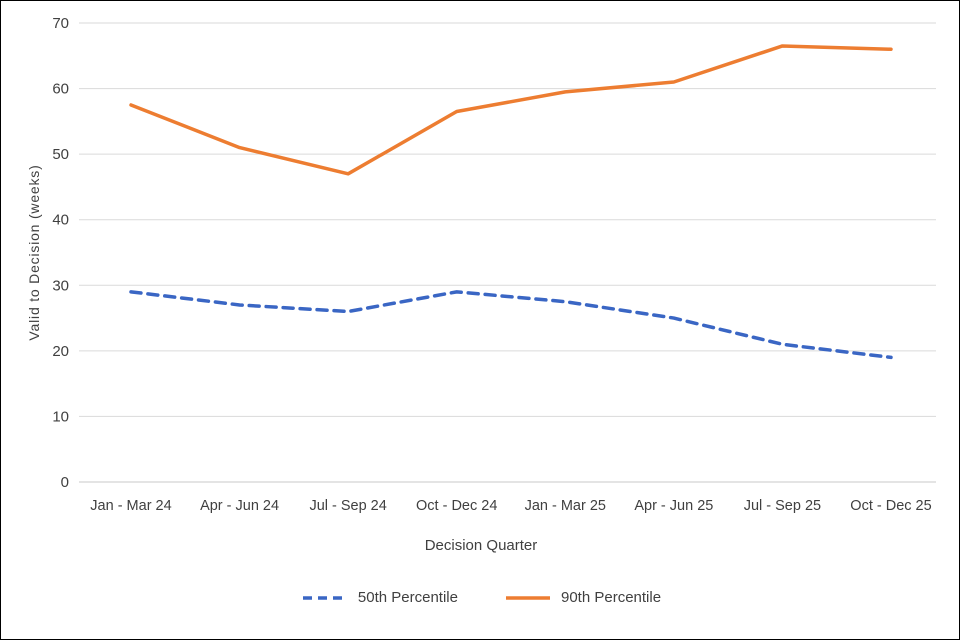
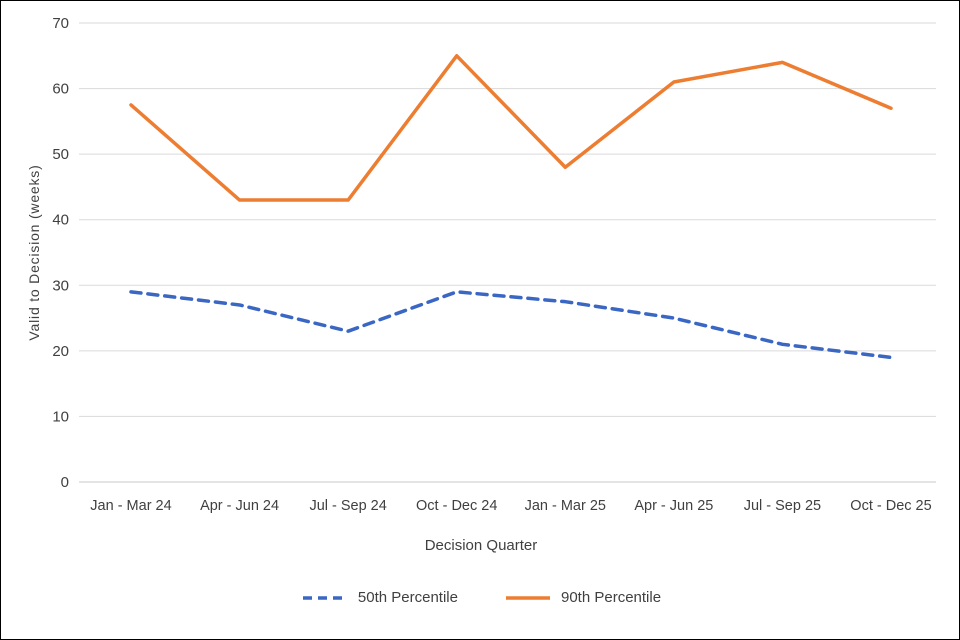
90th Percentile/Apr - Jun 24: 51 -> 43
50th Percentile/Jul - Sep 24: 26 -> 23
90th Percentile/Jul - Sep 24: 47 -> 43
90th Percentile/Oct - Dec 24: 56 -> 65
90th Percentile/Jan - Mar 25: 60 -> 48
90th Percentile/Jul - Sep 25: 66 -> 64
90th Percentile/Oct - Dec 25: 66 -> 57
